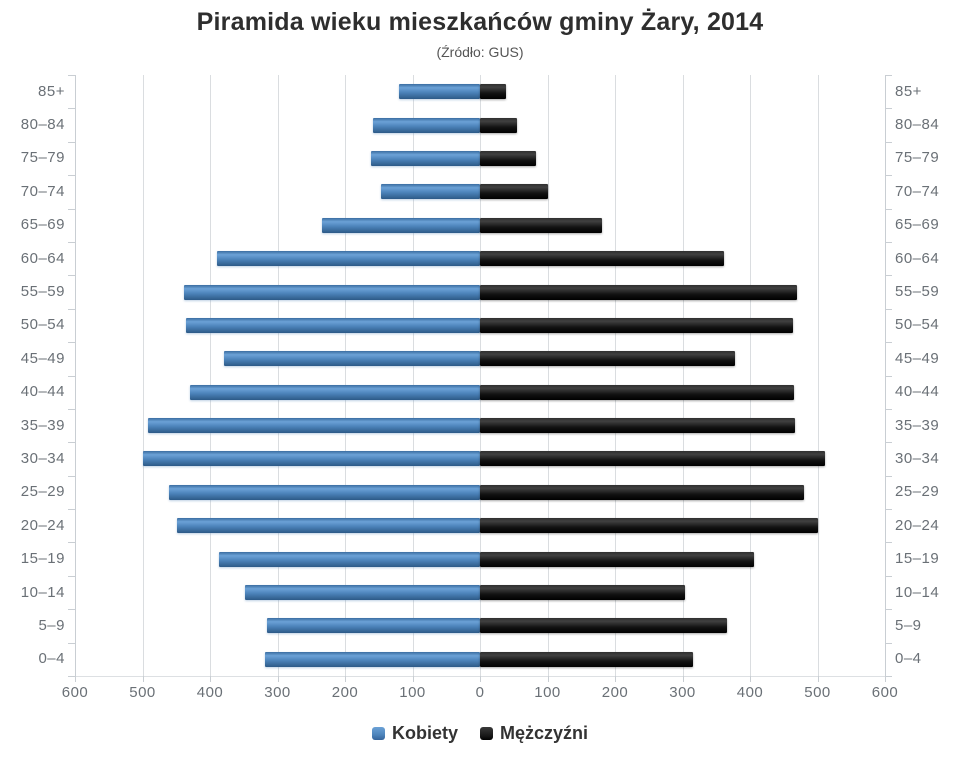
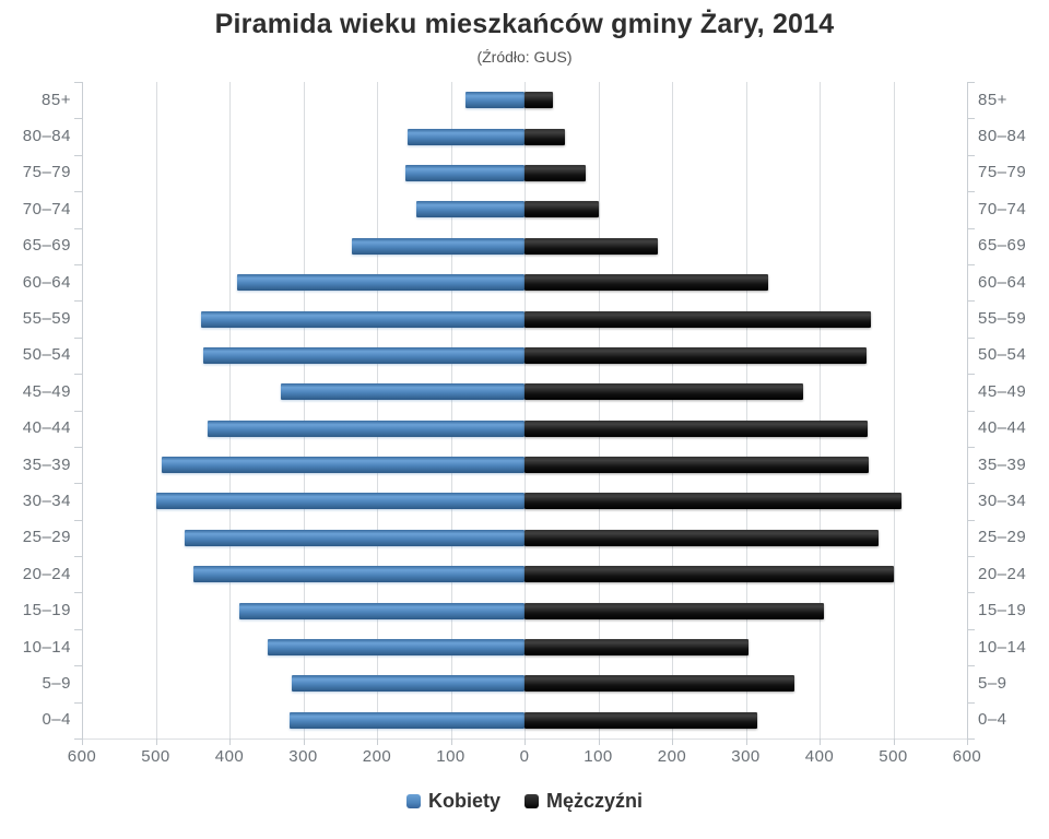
Kobiety/85+: 120 -> 80
Mężczyźni/60–64: 360 -> 330
Kobiety/45–49: 380 -> 330
